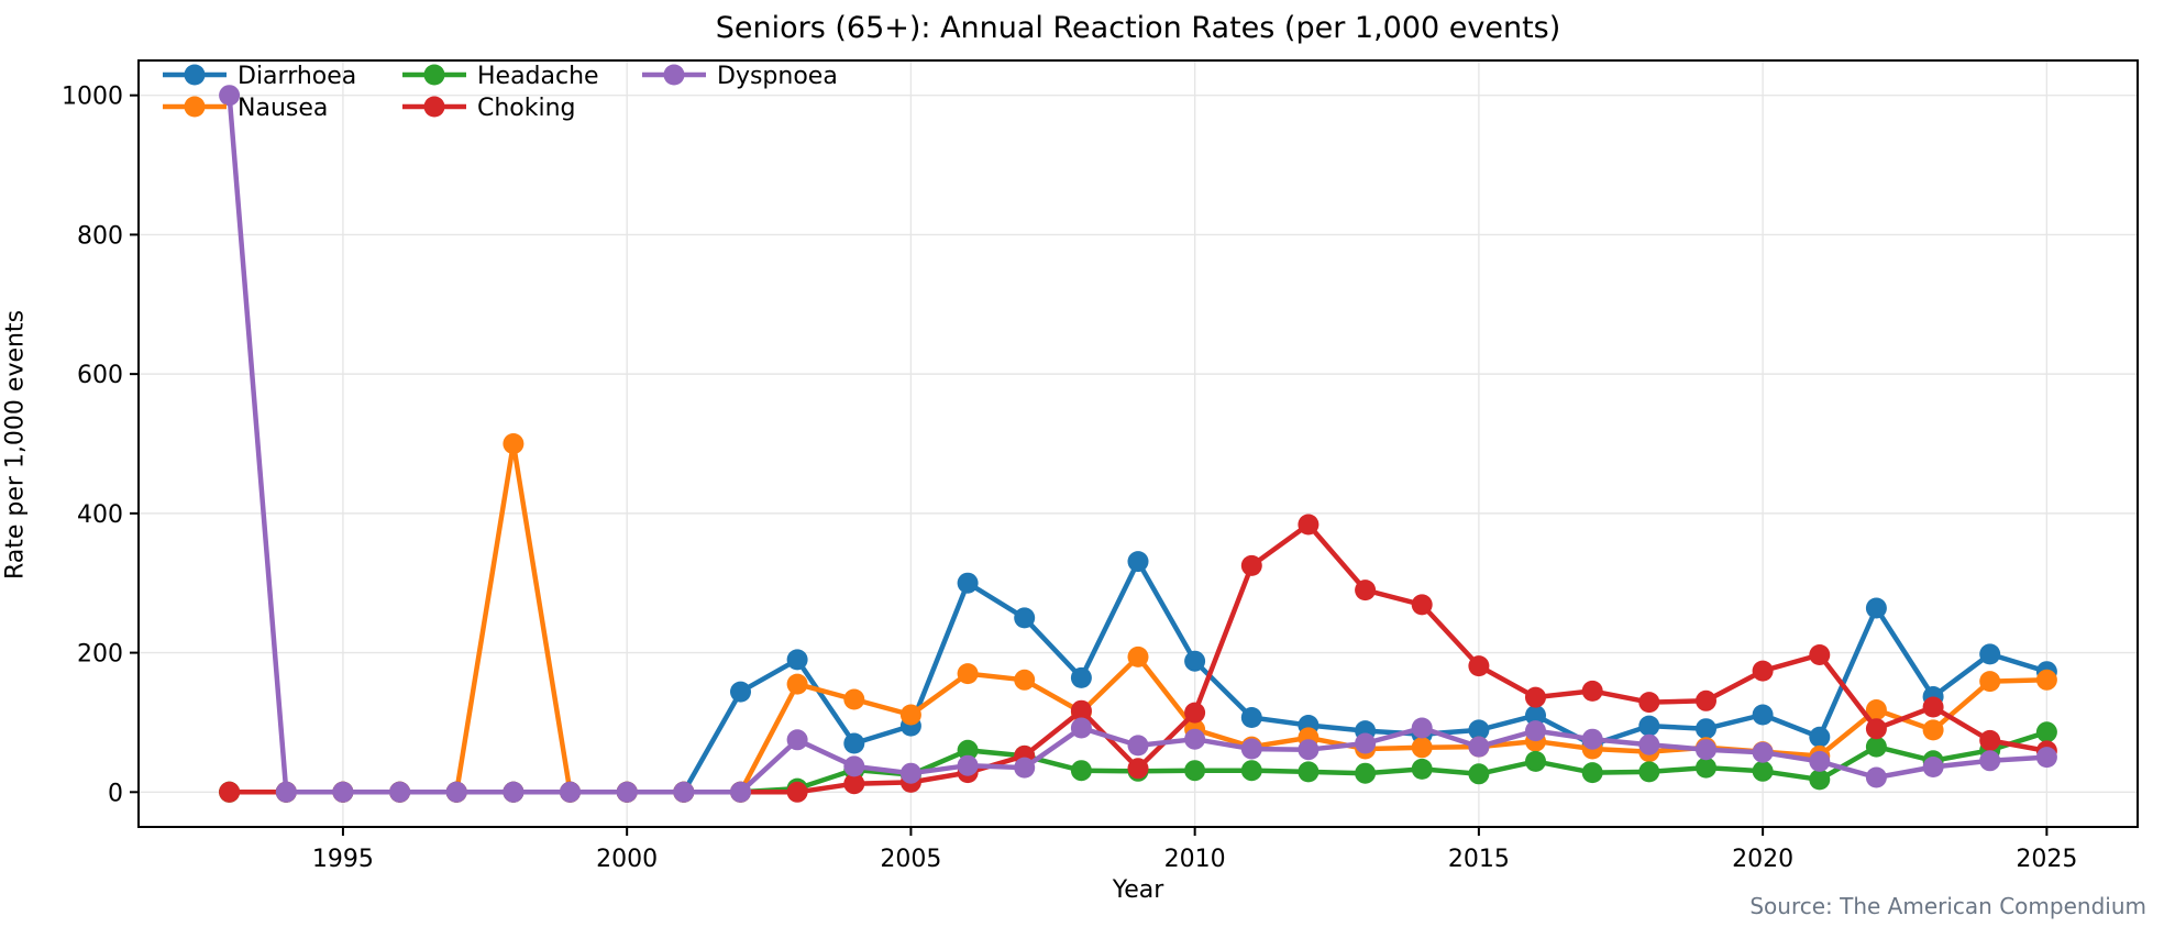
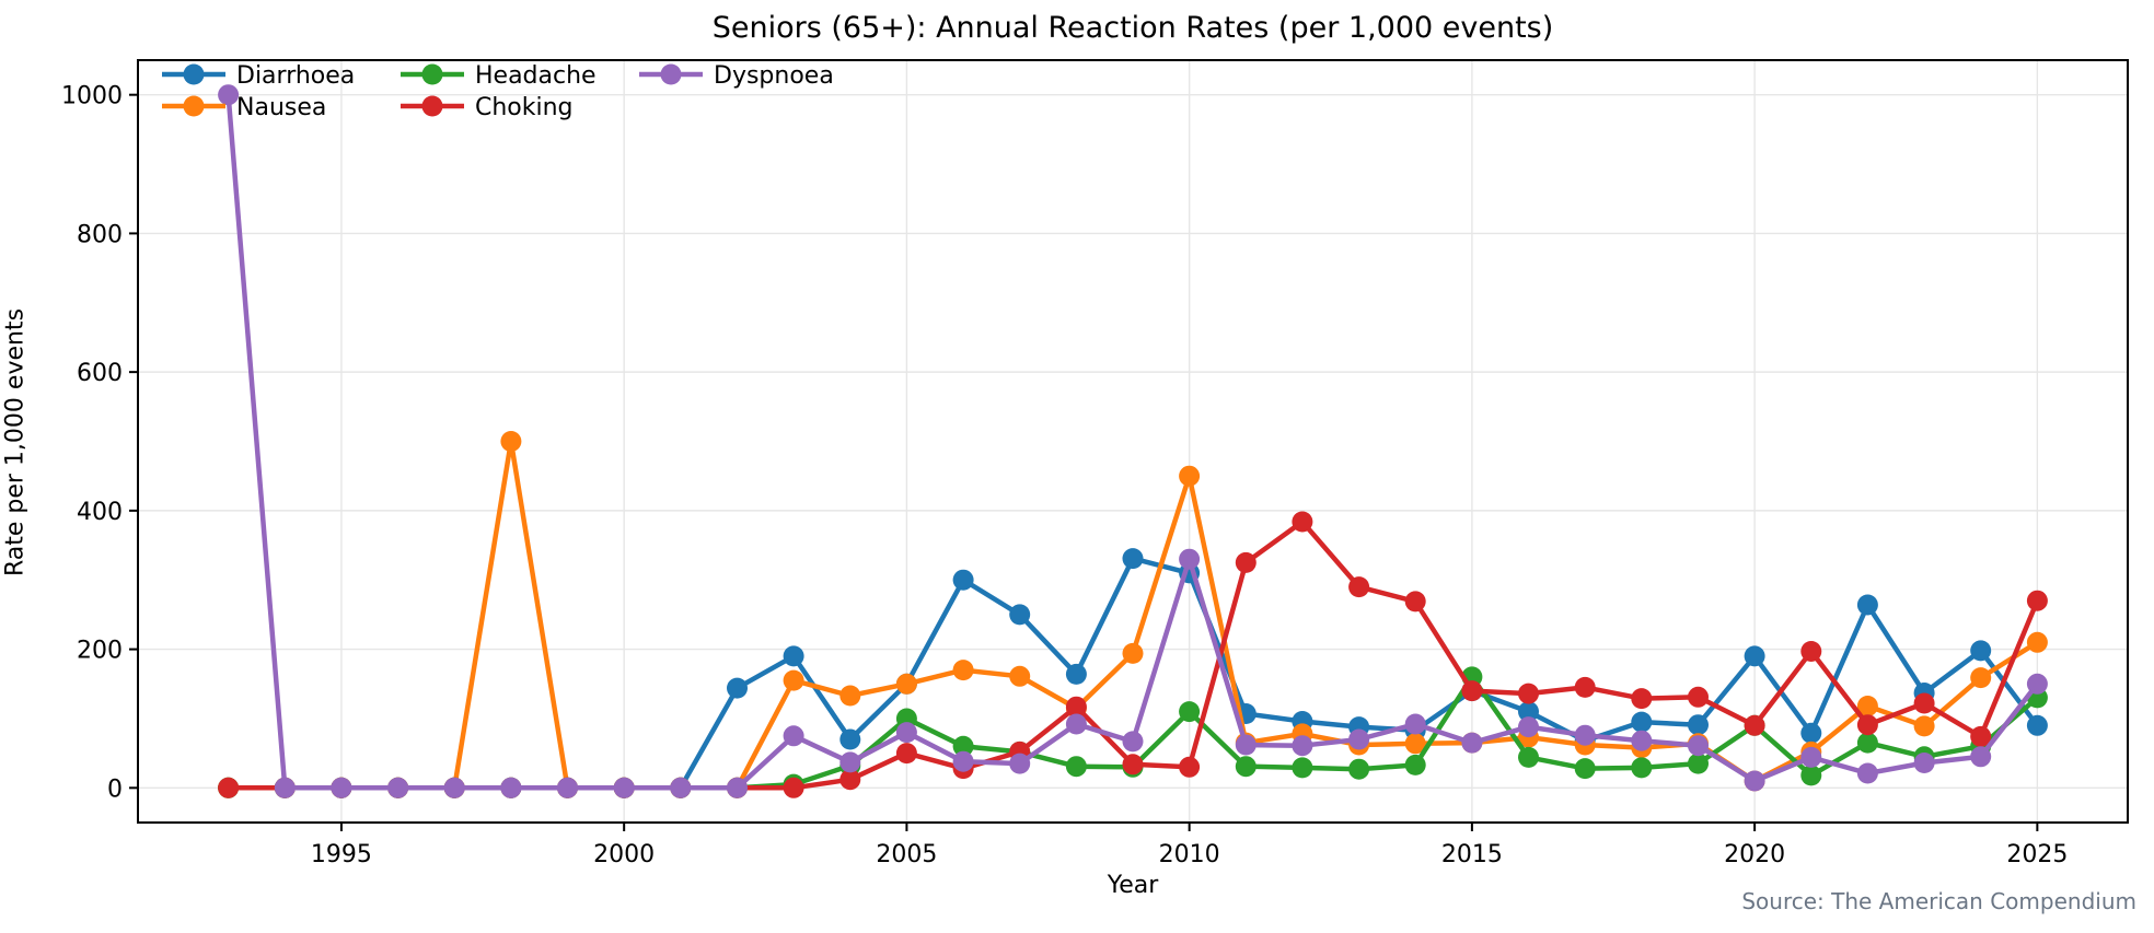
Diarrhoea/2005: 100 -> 150
Nausea/2005: 110 -> 150
Headache/2005: 20 -> 100
Choking/2005: 10 -> 50
Dyspnoea/2005: 30 -> 80
Diarrhoea/2010: 190 -> 310
Nausea/2010: 90 -> 450
Headache/2010: 30 -> 110
Choking/2010: 110 -> 30
Dyspnoea/2010: 80 -> 330
Diarrhoea/2015: 90 -> 140
Headache/2015: 30 -> 160
Choking/2015: 180 -> 140
Diarrhoea/2020: 110 -> 190
Nausea/2020: 60 -> 10
Headache/2020: 30 -> 90
Choking/2020: 170 -> 90
Dyspnoea/2020: 60 -> 10
Diarrhoea/2025: 170 -> 90
Nausea/2025: 160 -> 210
Headache/2025: 90 -> 130
Choking/2025: 60 -> 270
Dyspnoea/2025: 50 -> 150
